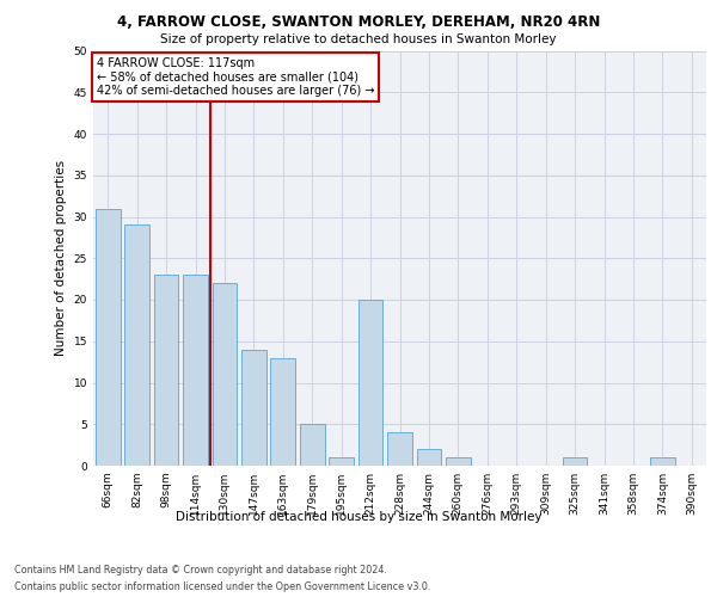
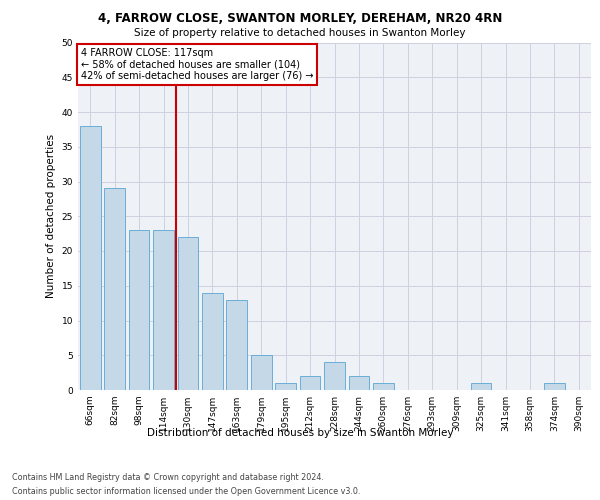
66sqm: 31 -> 38
212sqm: 20 -> 2
